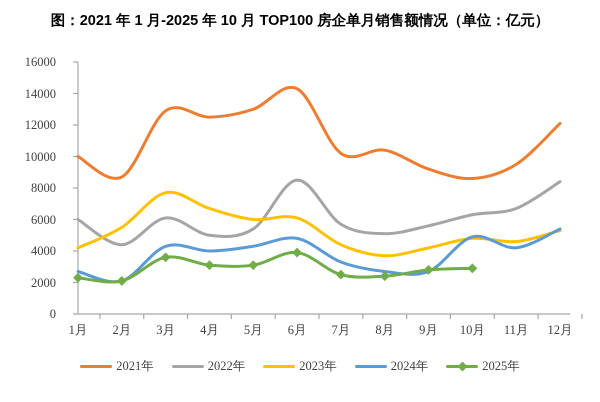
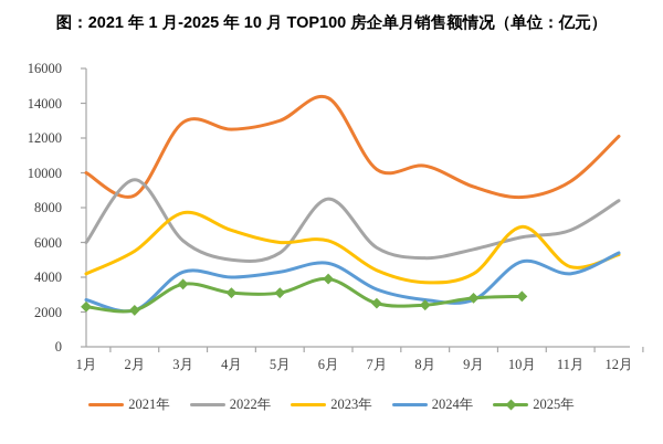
2022年/2月: 4400 -> 9600
2023年/10月: 4800 -> 6900
